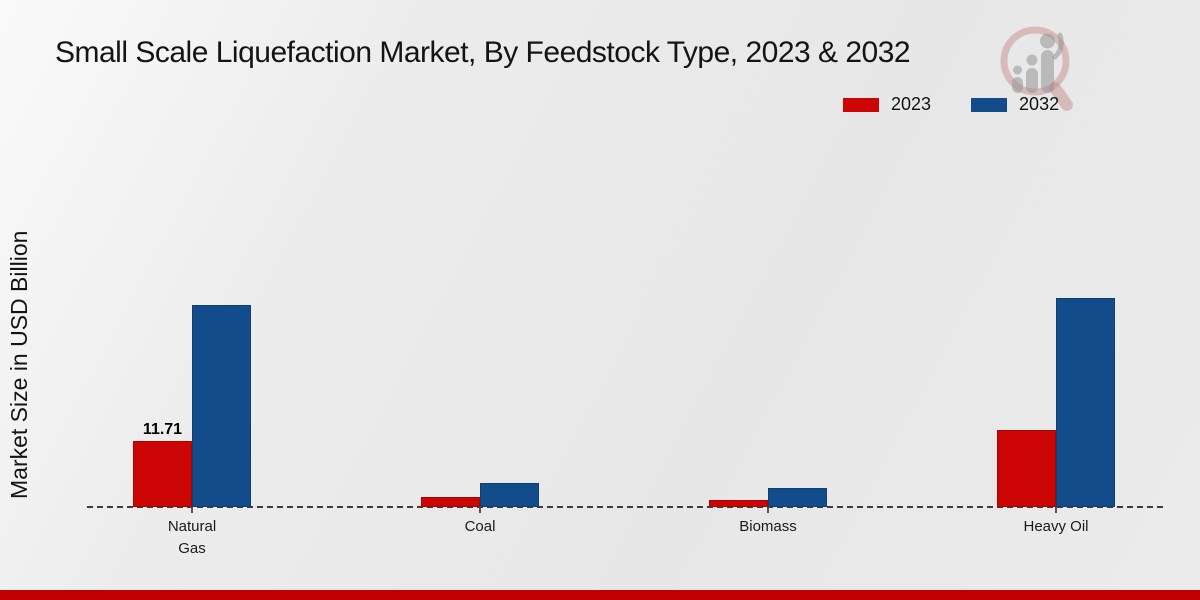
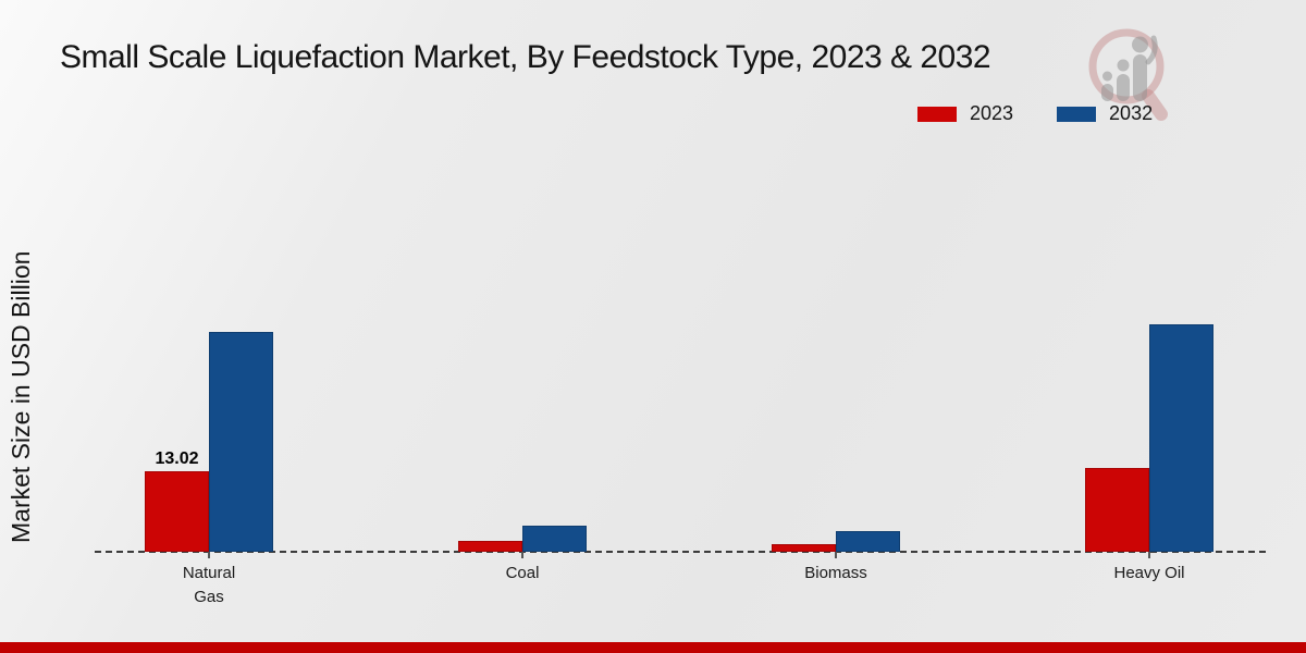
2023/Natural Gas: 11.71 -> 13.02
